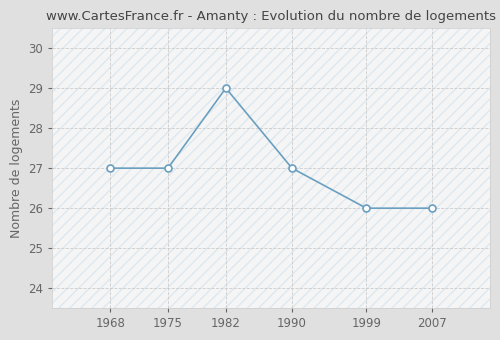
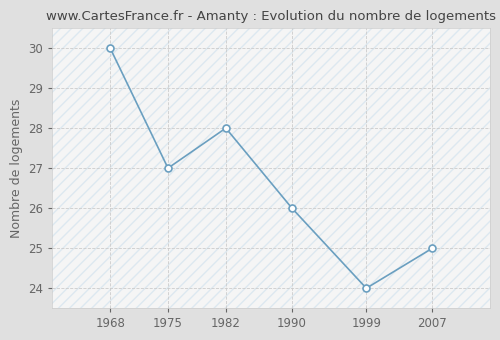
1968: 27 -> 30
1982: 29 -> 28
1990: 27 -> 26
1999: 26 -> 24
2007: 26 -> 25
